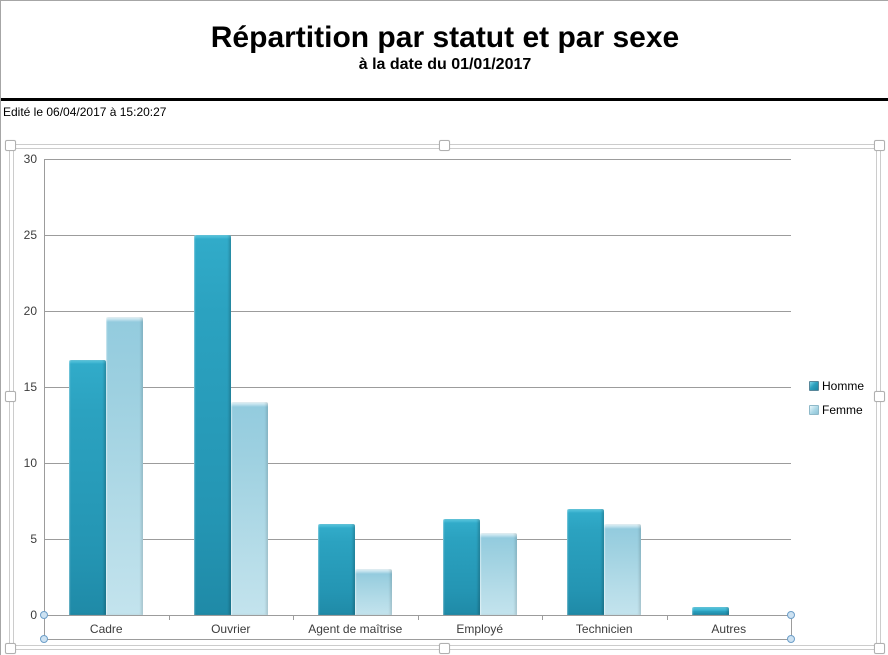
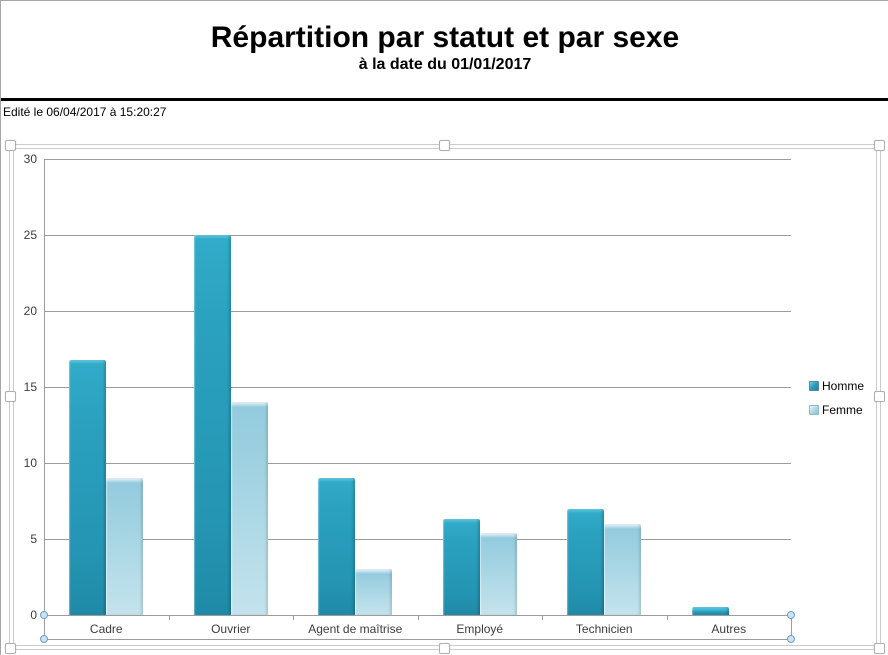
Femme/Cadre: 19.6 -> 9.0
Homme/Agent de maîtrise: 6.0 -> 9.0
